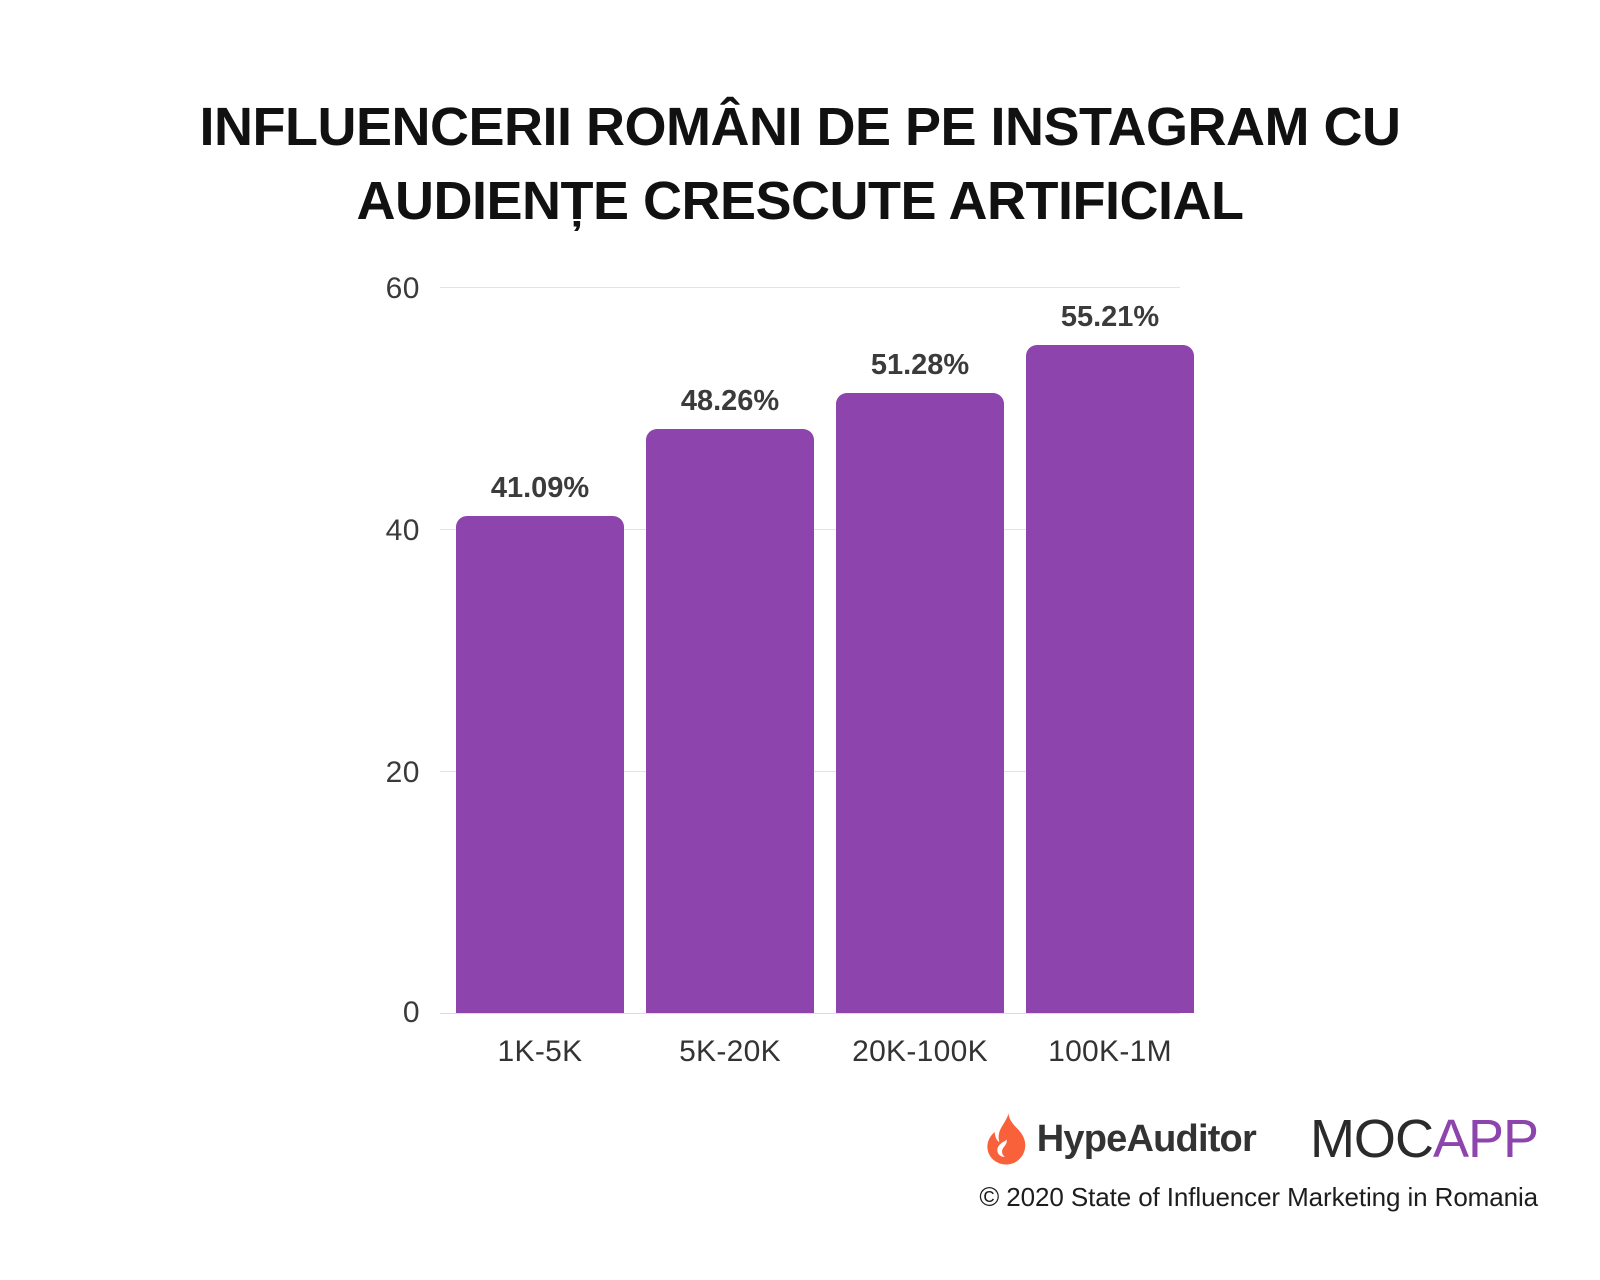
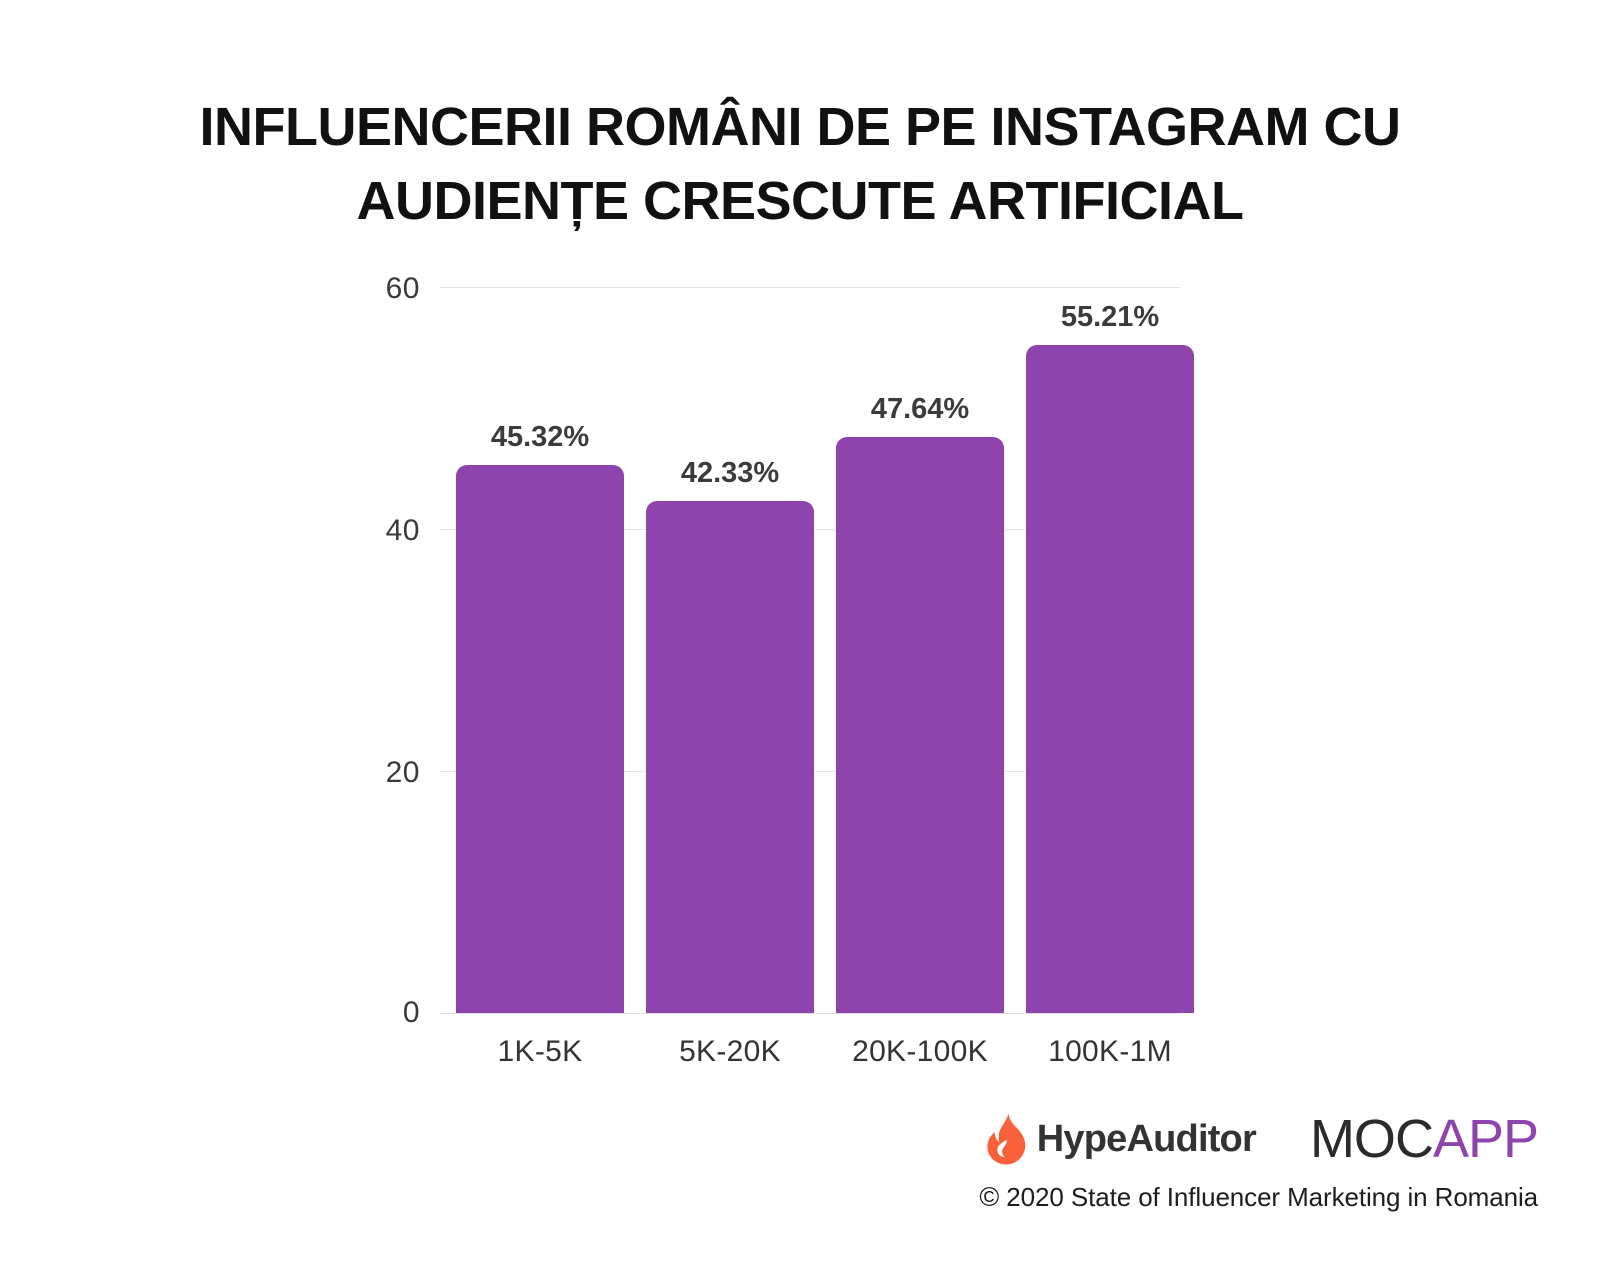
1K-5K: 41.09% -> 45.32%
5K-20K: 48.26% -> 42.33%
20K-100K: 51.28% -> 47.64%
